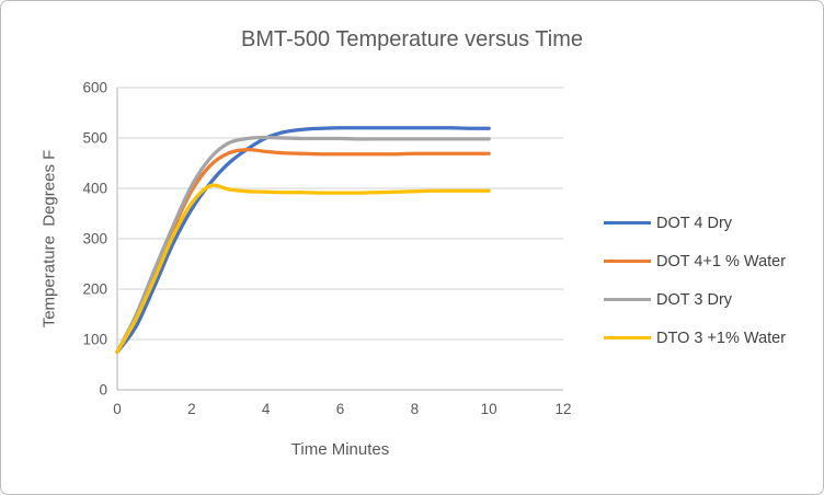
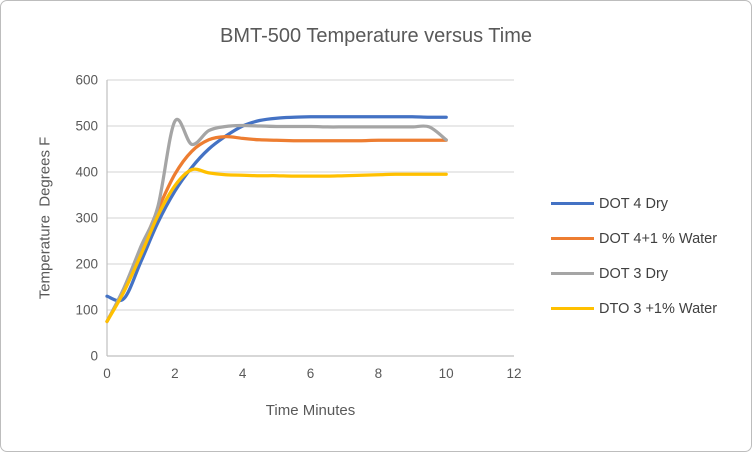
DOT 4 Dry/0: 80 -> 130
DOT 3 Dry/2: 400 -> 510
DOT 3 Dry/10: 500 -> 470
